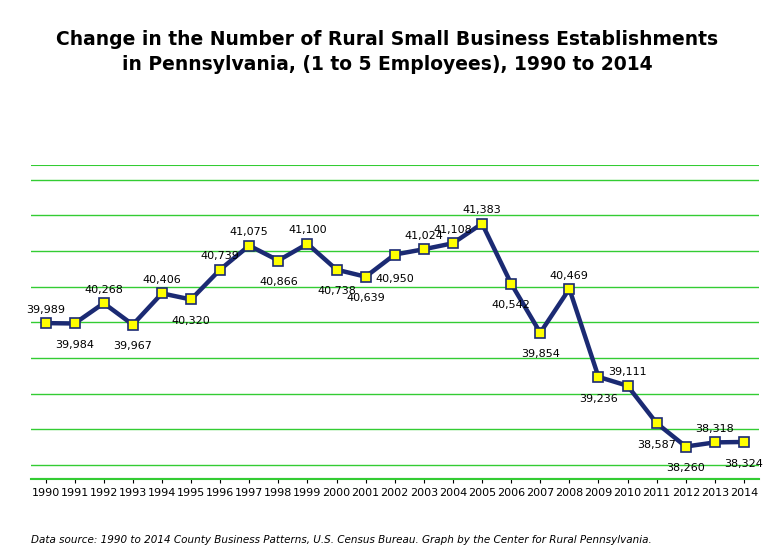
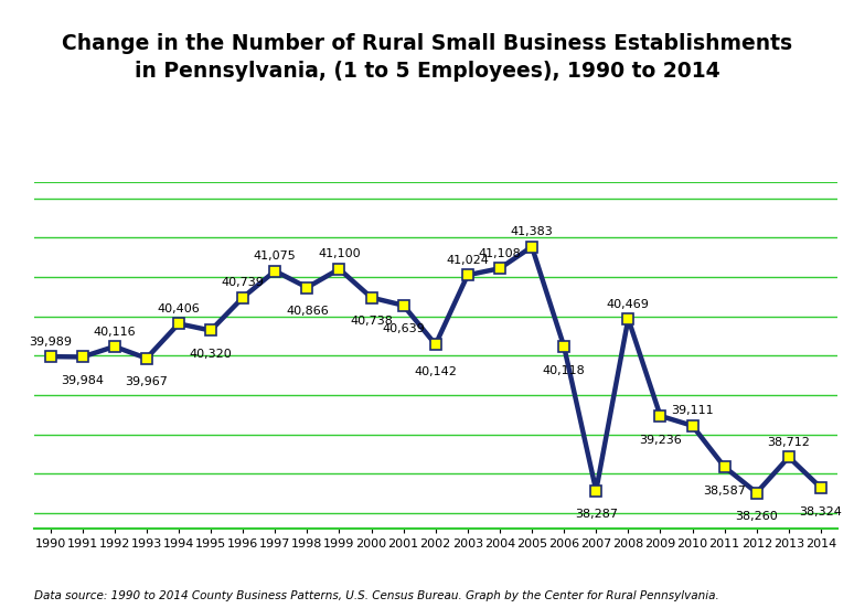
1992: 40,268 -> 40,116
2002: 40,950 -> 40,142
2006: 40,542 -> 40,118
2007: 39,854 -> 38,287
2013: 38,318 -> 38,712
